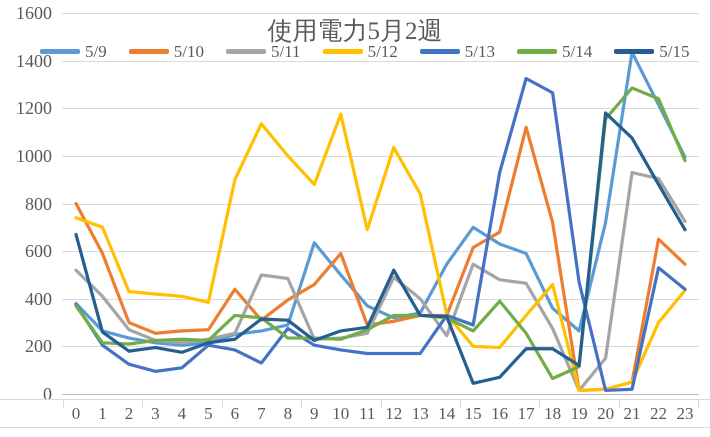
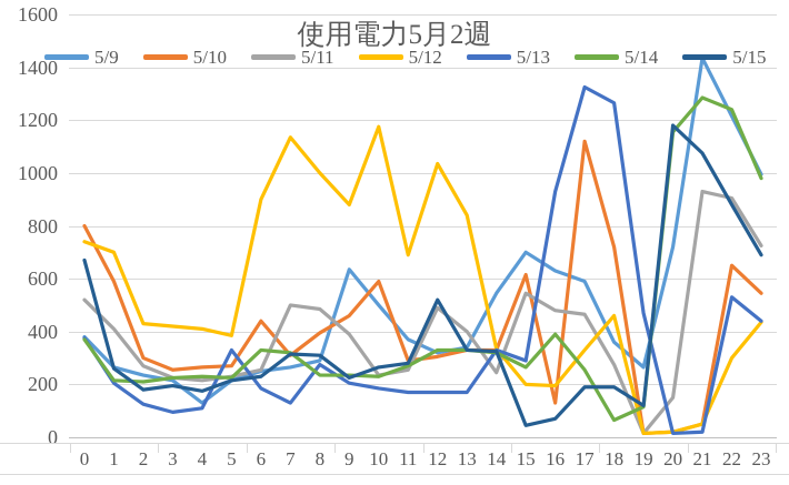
5/9/4: 200 -> 130
5/13/5: 200 -> 330
5/11/9: 230 -> 390
5/10/16: 680 -> 130
